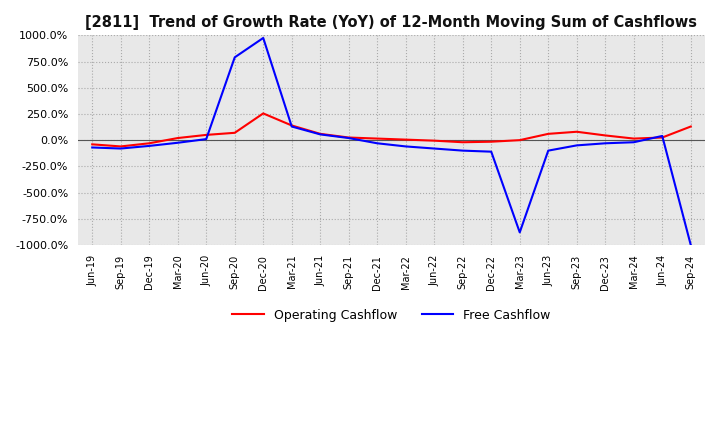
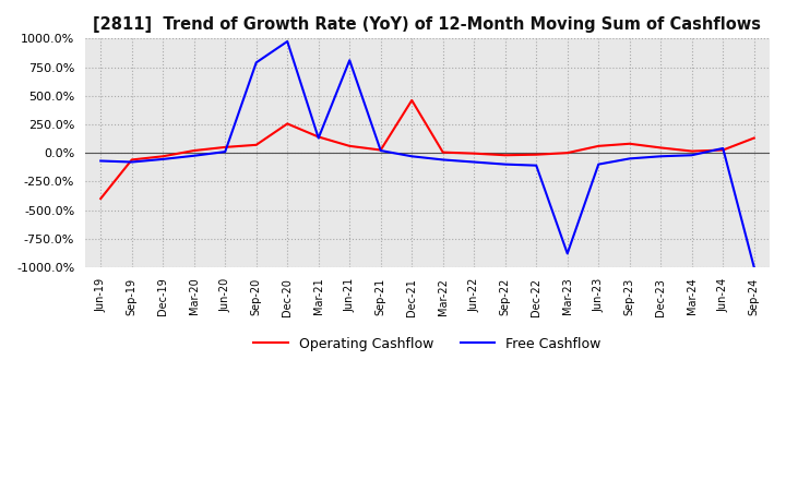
Operating Cashflow/Jun-19: -40% -> -400%
Free Cashflow/Jun-21: 60% -> 810%
Operating Cashflow/Dec-21: 20% -> 460%
